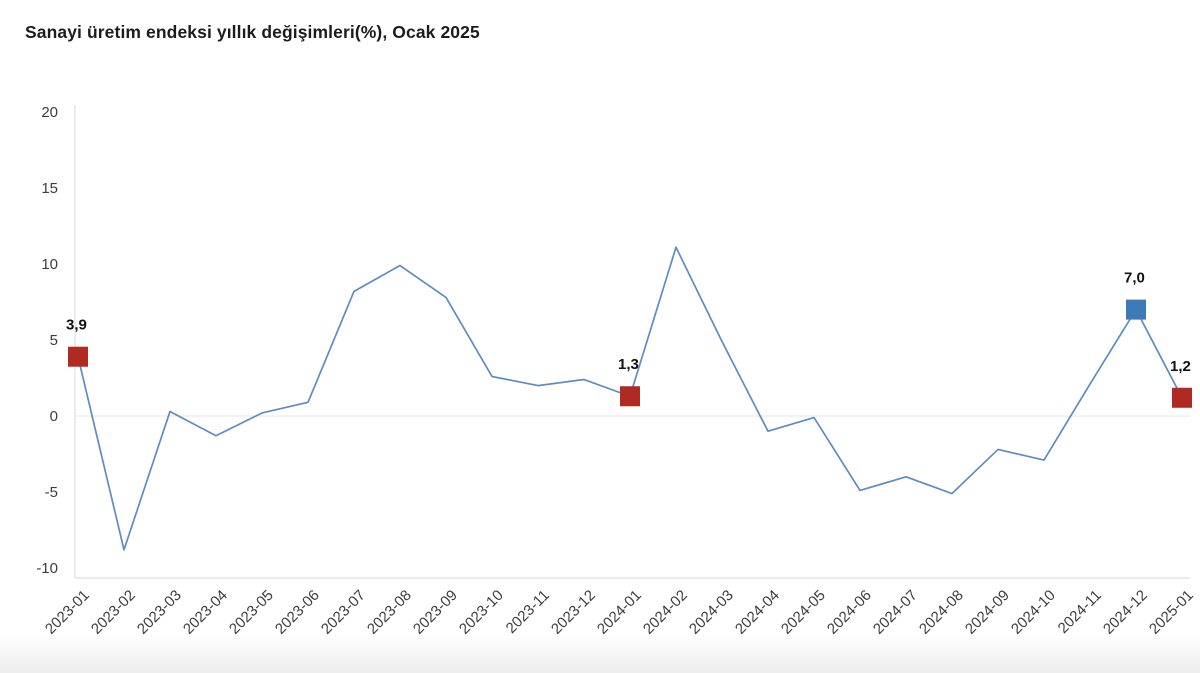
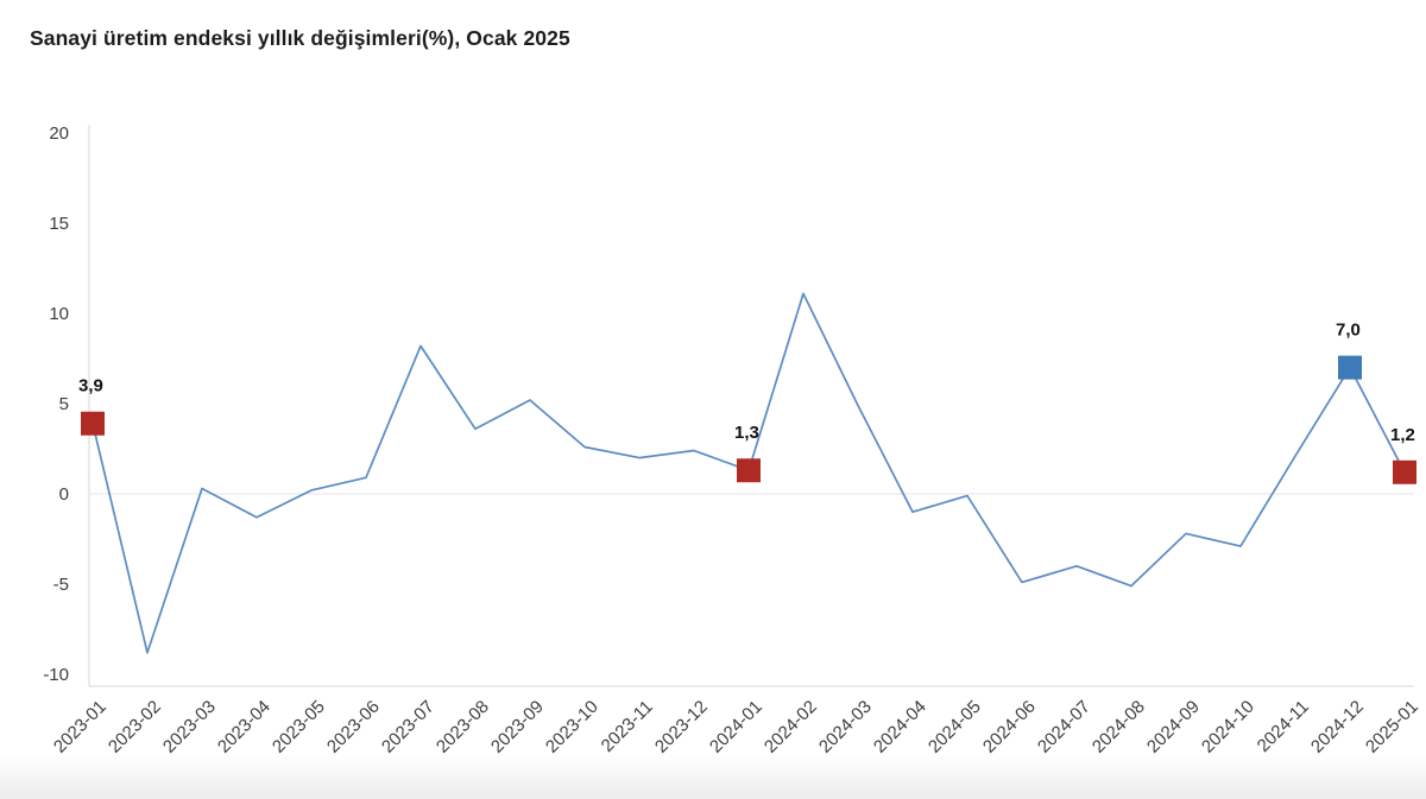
2023-08: 9.9 -> 3.6
2023-09: 7.8 -> 5.2
